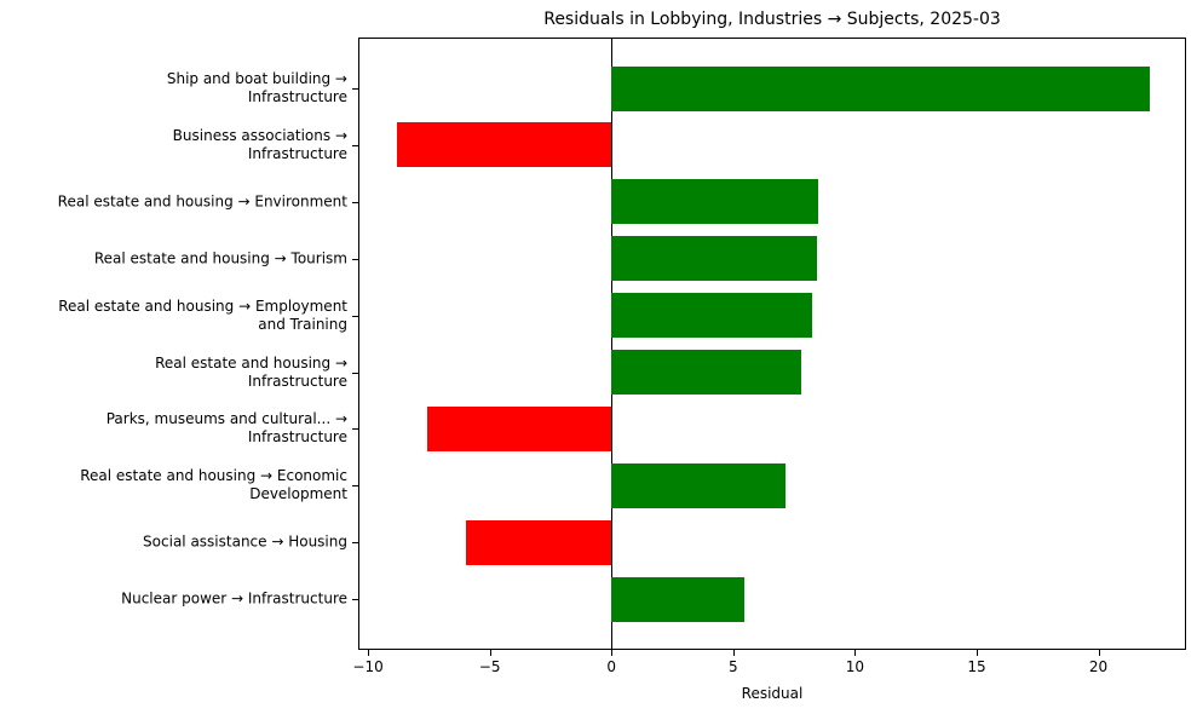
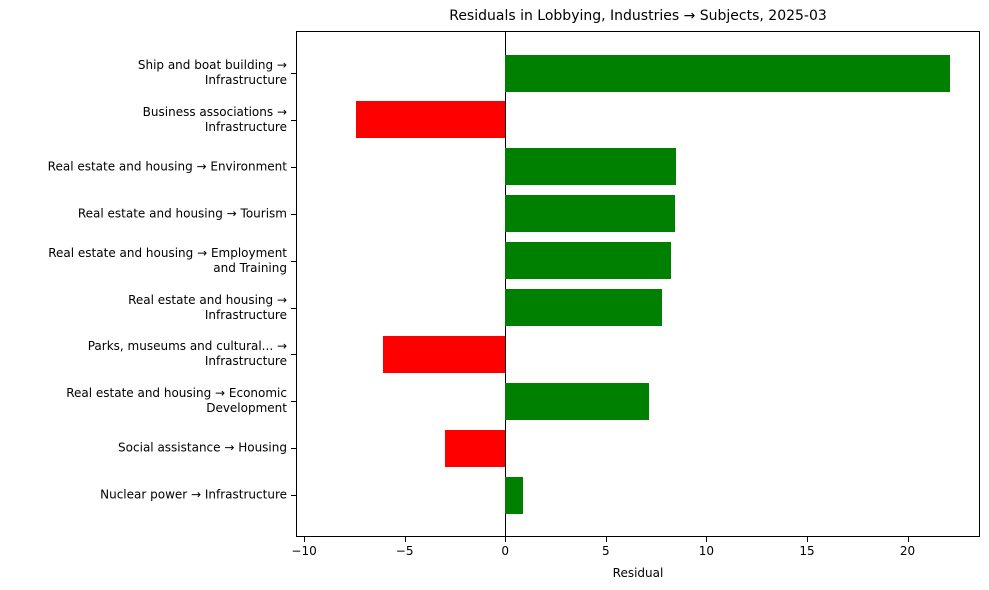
Business associations → Infrastructure: -8.8 -> -7.4
Parks, museums and cultural... → Infrastructure: -7.5 -> -6.1
Social assistance → Housing: -6.0 -> -3.0
Nuclear power → Infrastructure: 5.5 -> 0.9
